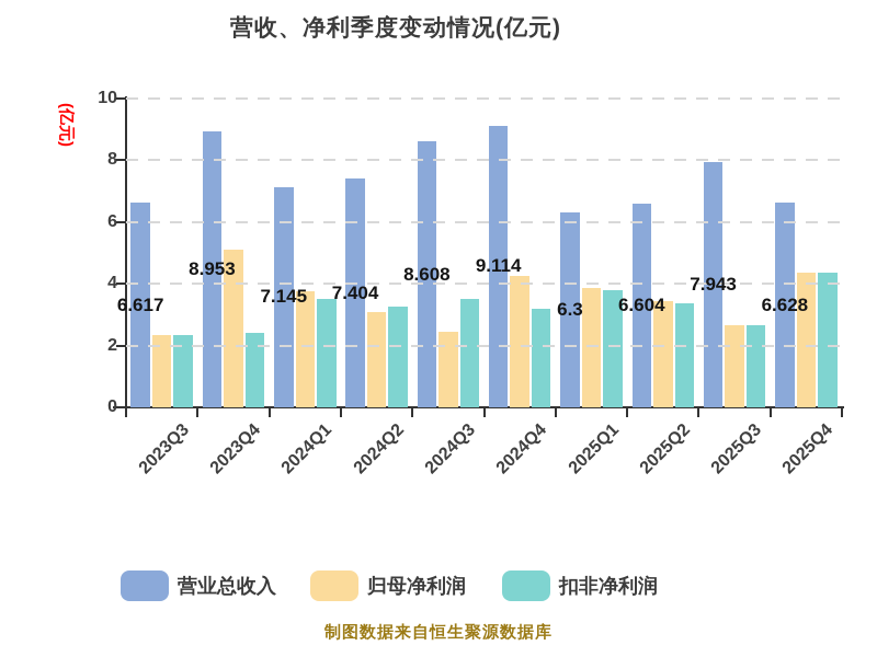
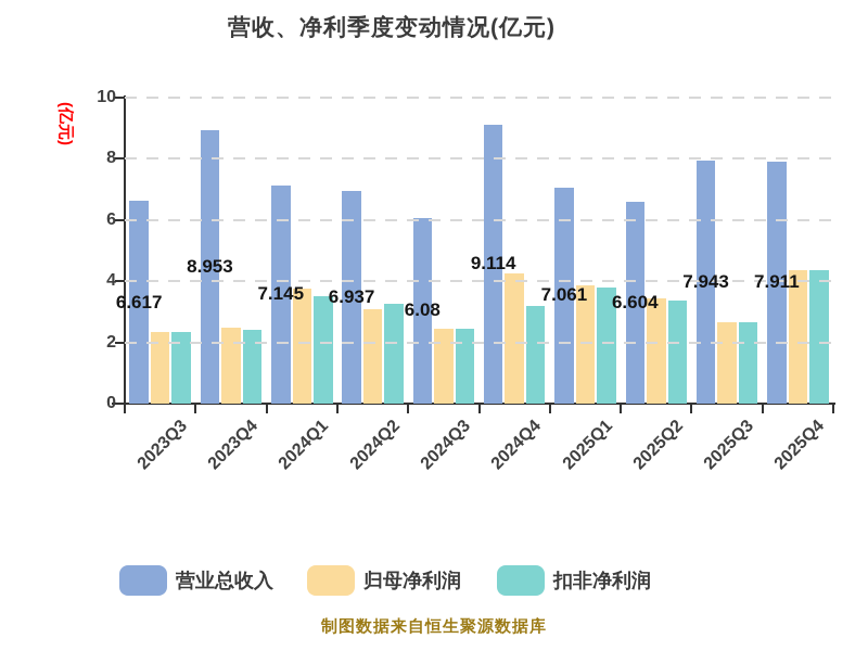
归母净利润/2023Q4: 5.1 -> 2.5
营业总收入/2024Q2: 7.404 -> 6.937
营业总收入/2024Q3: 8.608 -> 6.08
扣非净利润/2024Q3: 3.5 -> 2.5
营业总收入/2025Q1: 6.3 -> 7.061
营业总收入/2025Q4: 6.628 -> 7.911
